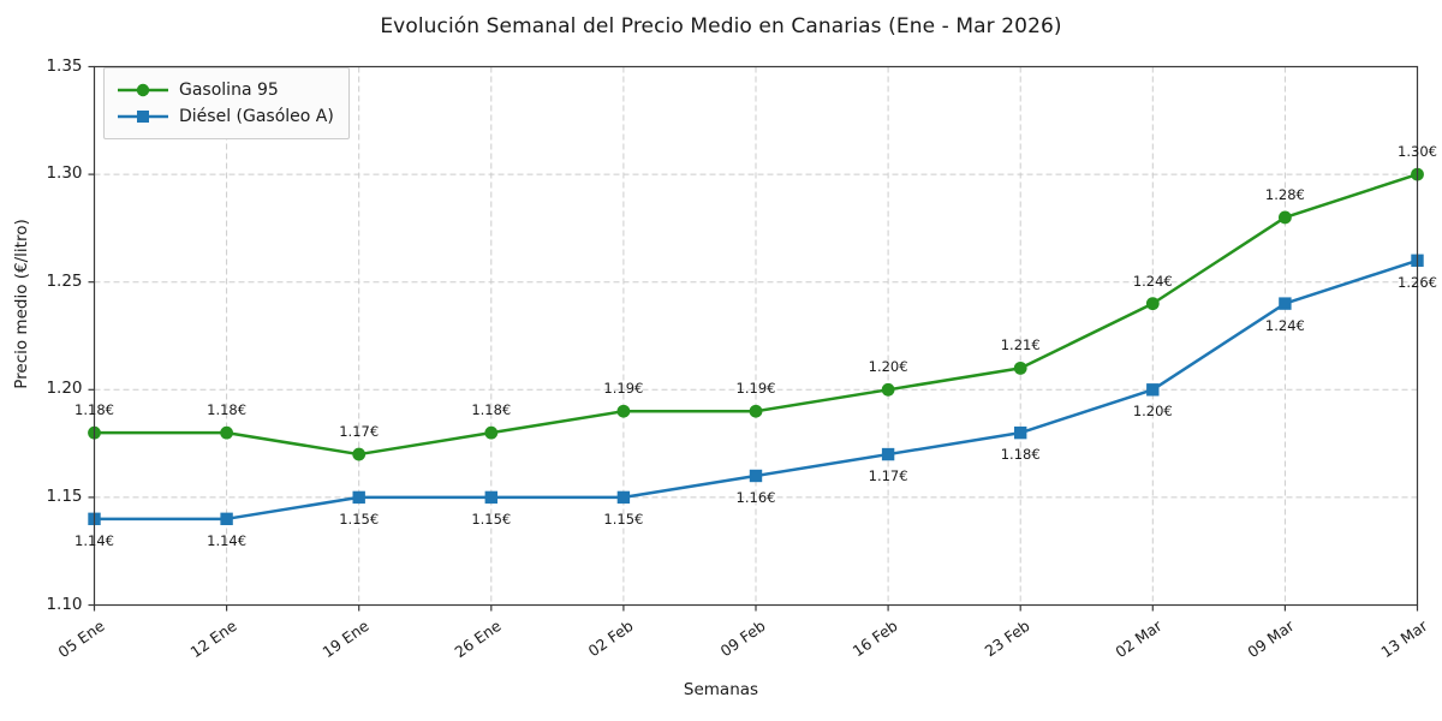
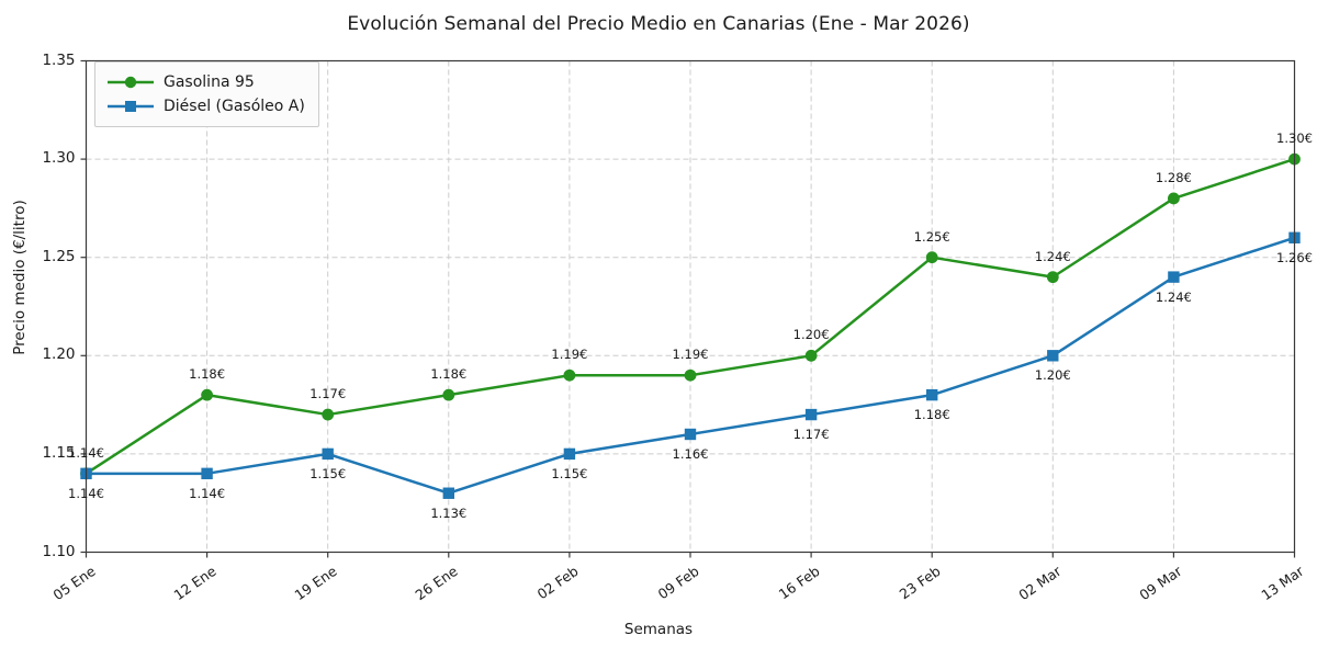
Gasolina 95/05 Ene: 1.18 -> 1.14
Diésel (Gasóleo A)/26 Ene: 1.15 -> 1.13
Gasolina 95/23 Feb: 1.21 -> 1.25
